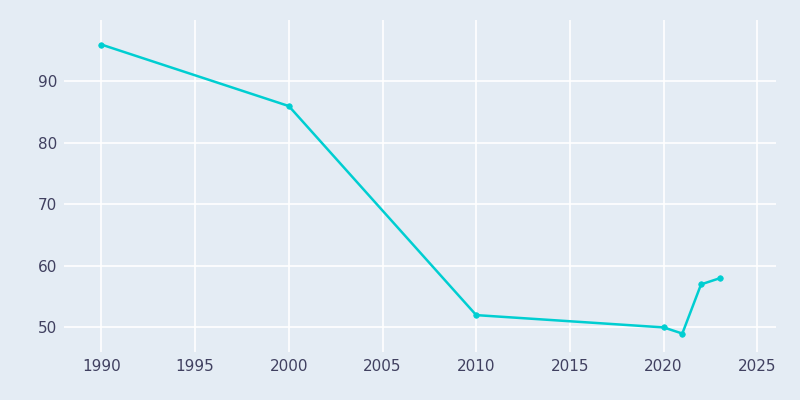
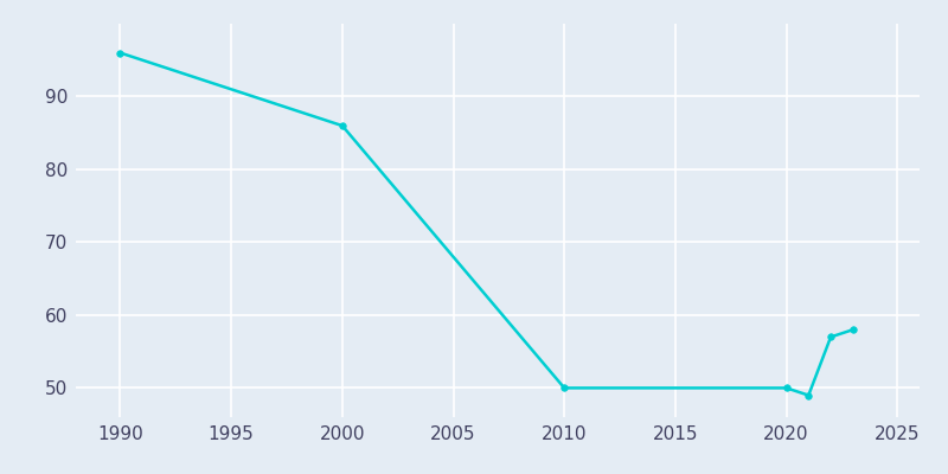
2010: 52 -> 50
